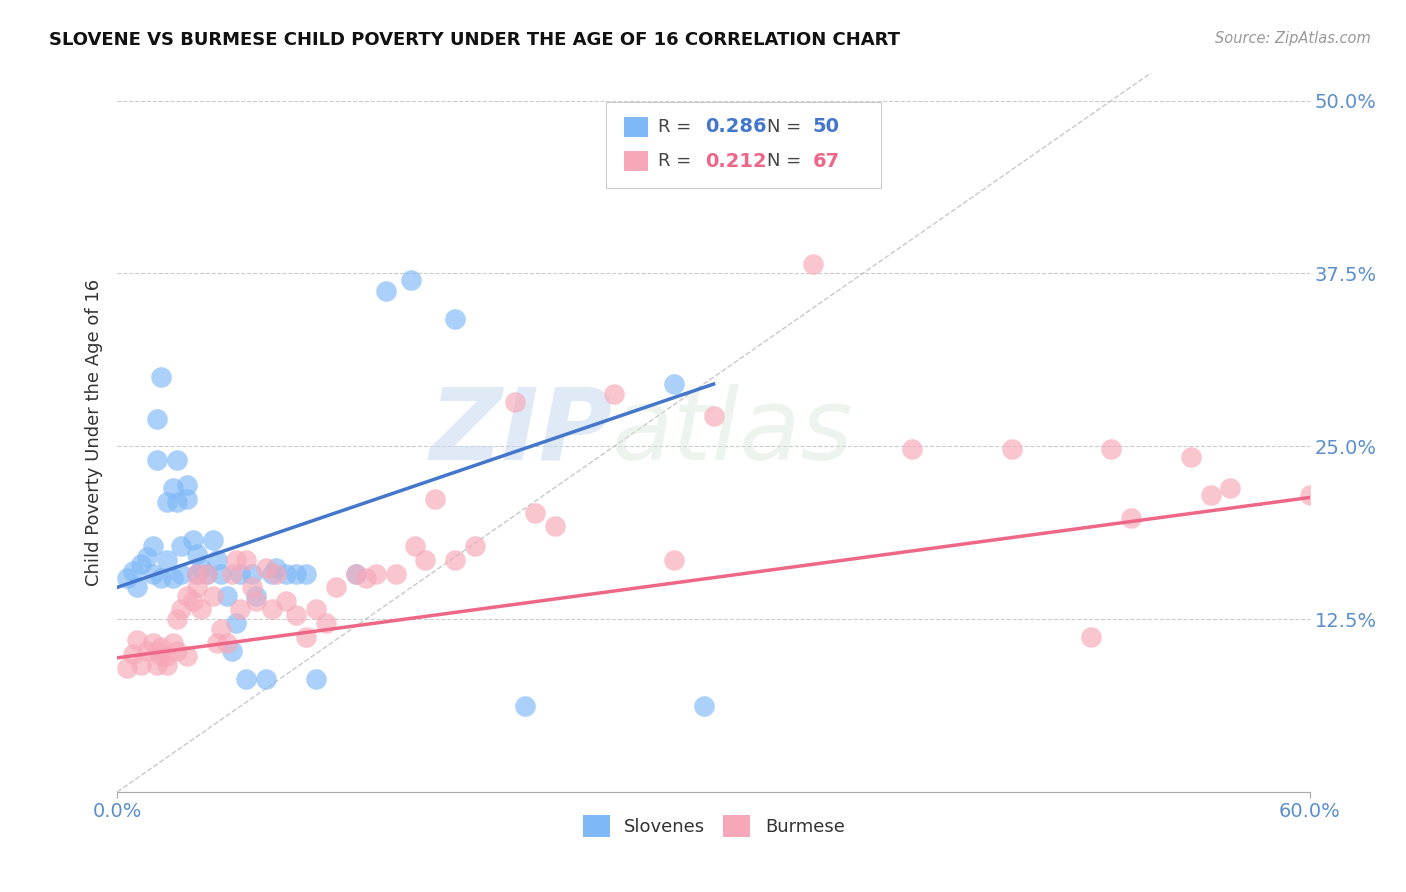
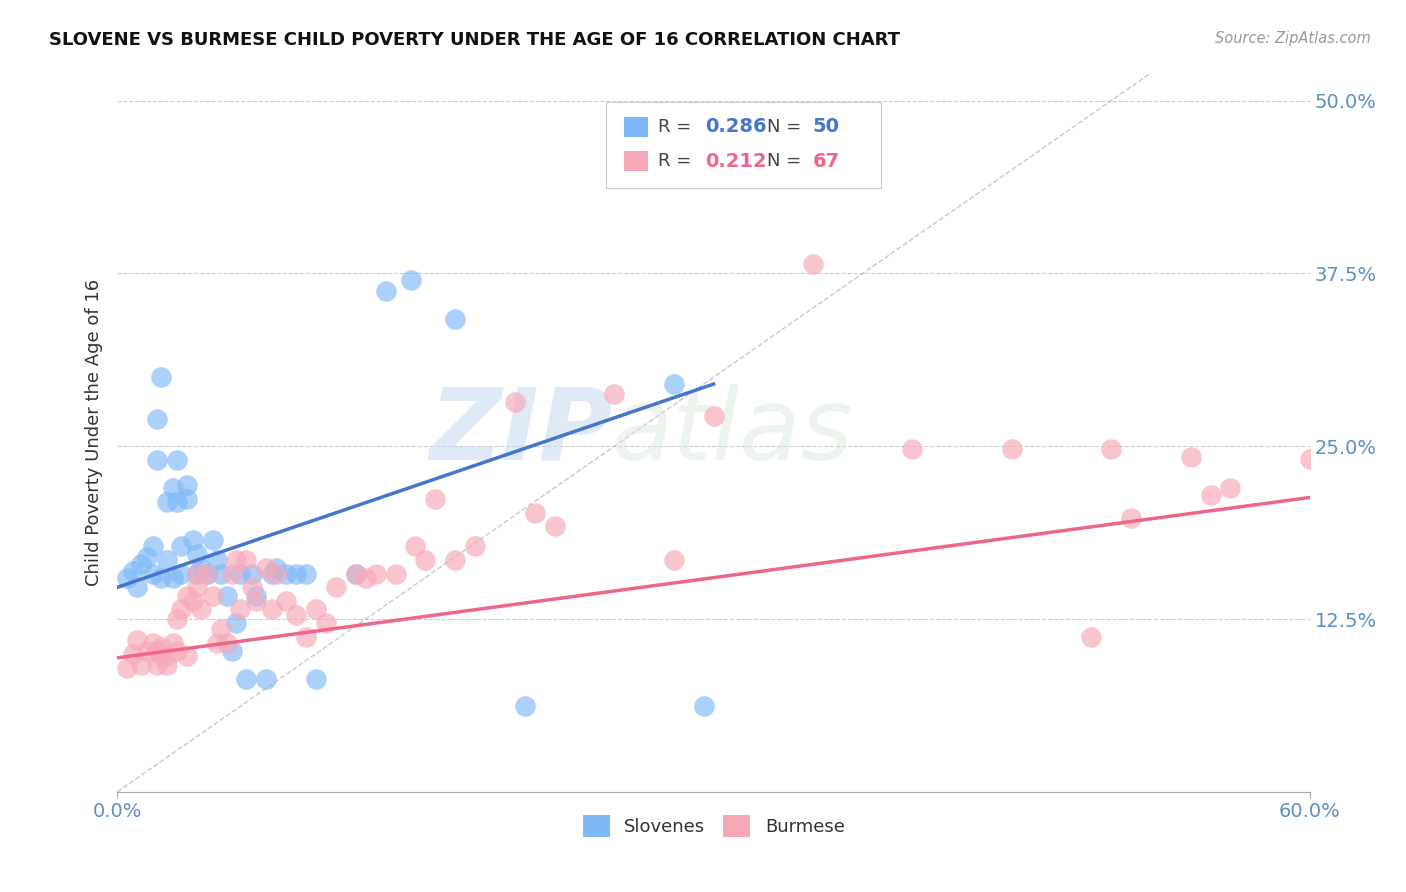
Burmese/60.0%: 21.5% -> 24.1%
